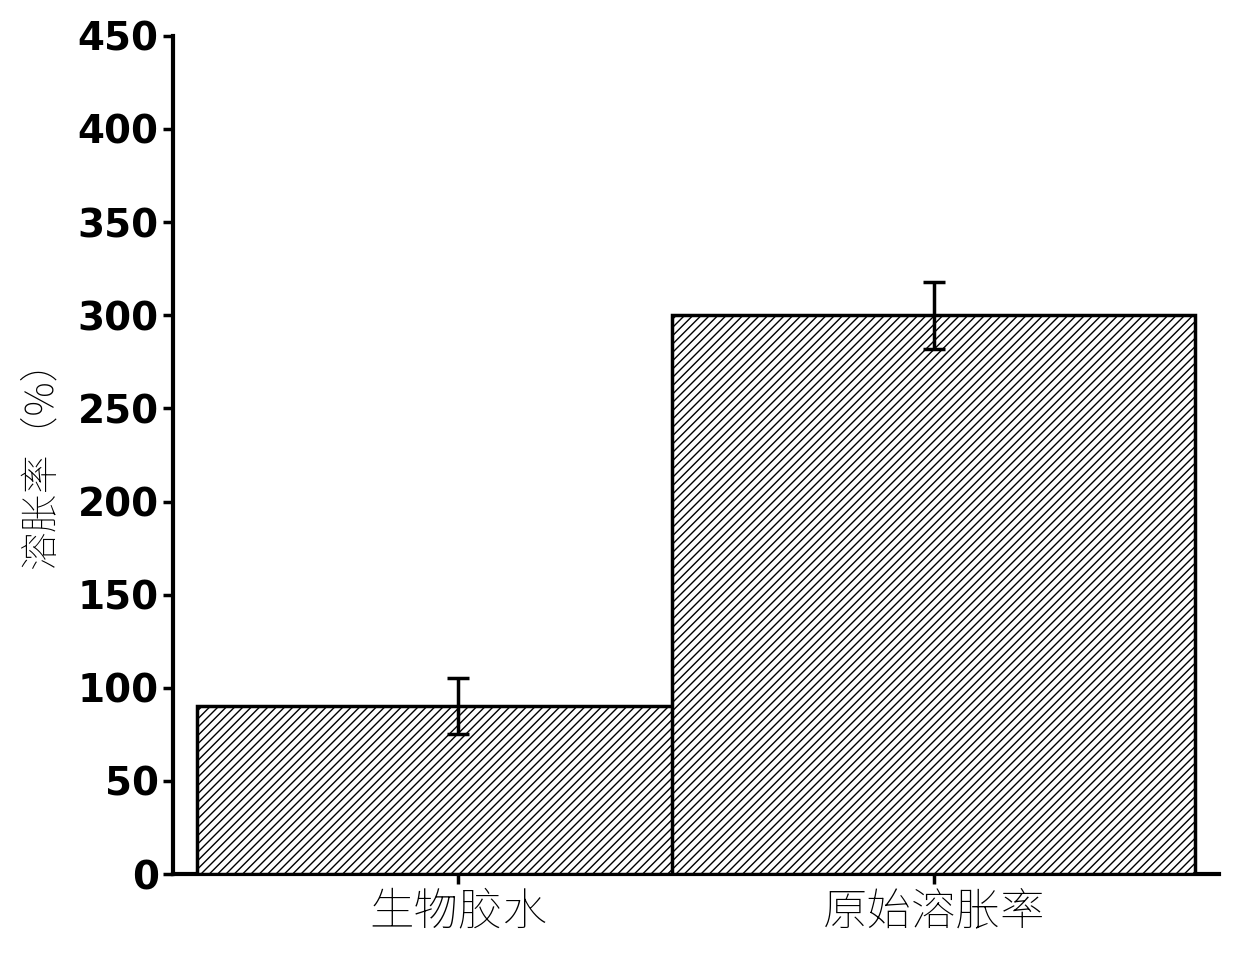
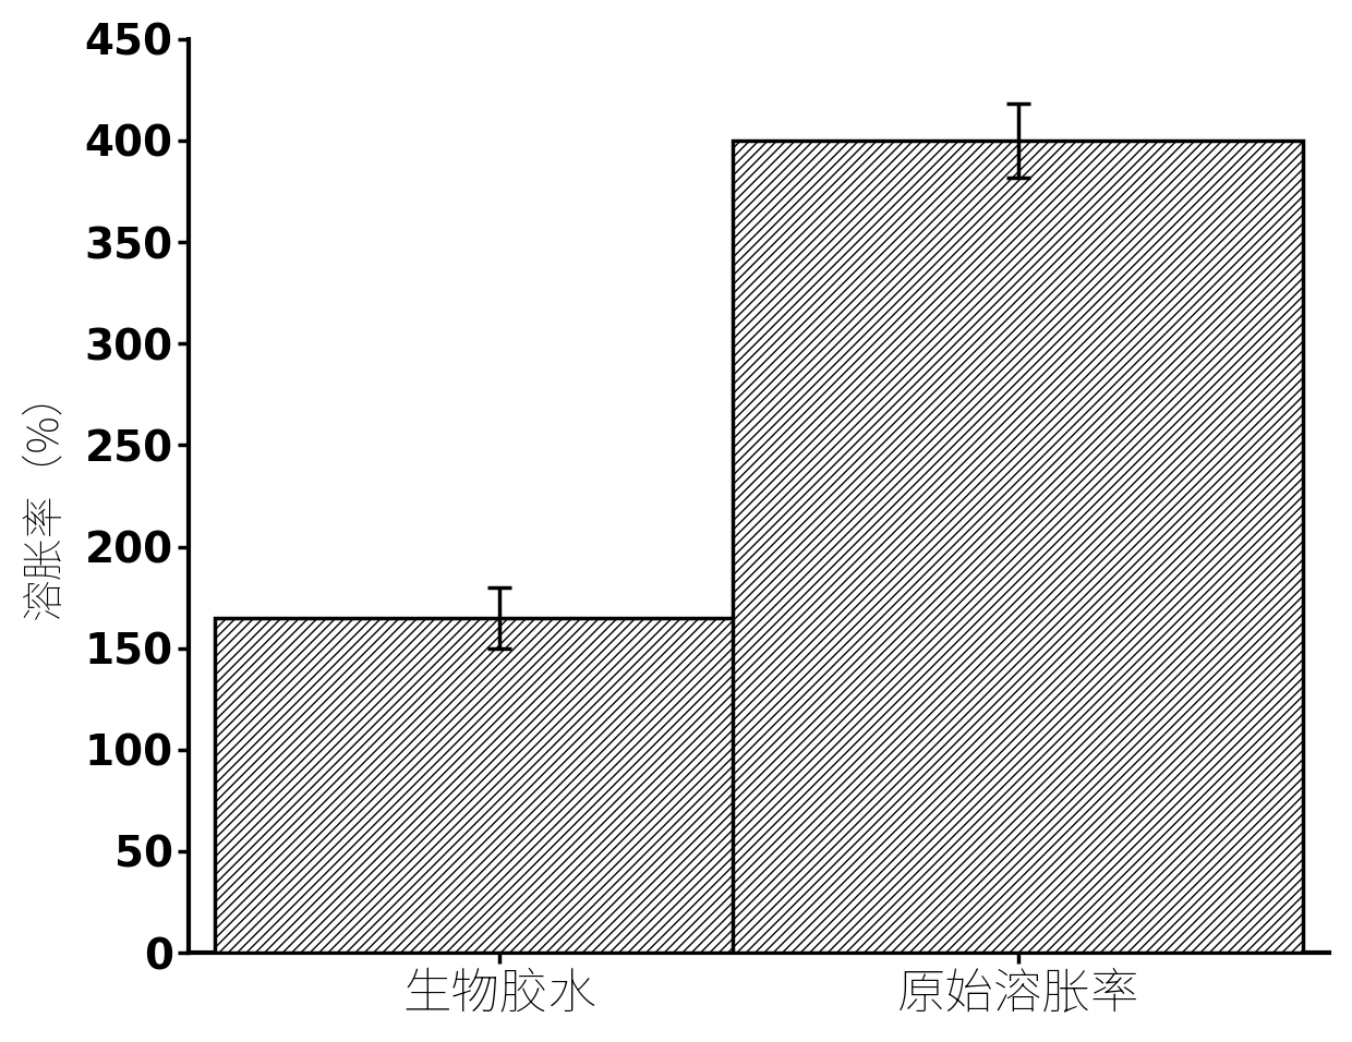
生物胶水: 90 -> 165
原始溶胀率: 300 -> 400
